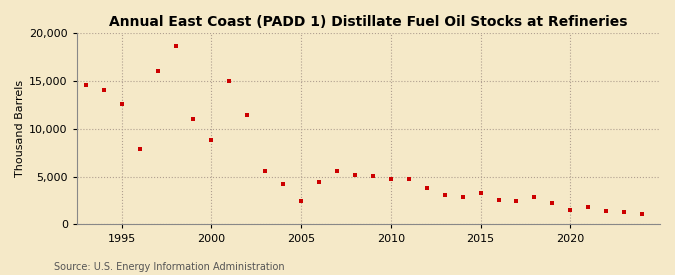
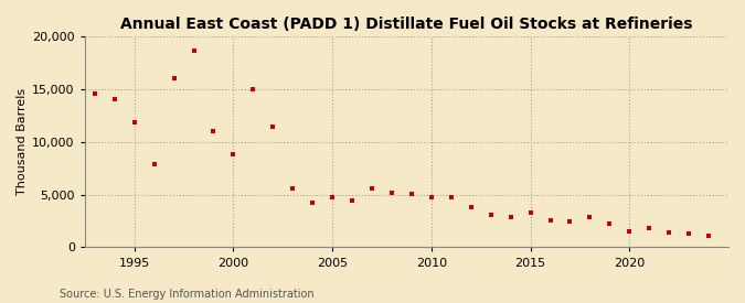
1995: 12,600 -> 11,800
2005: 2,400 -> 4,700
